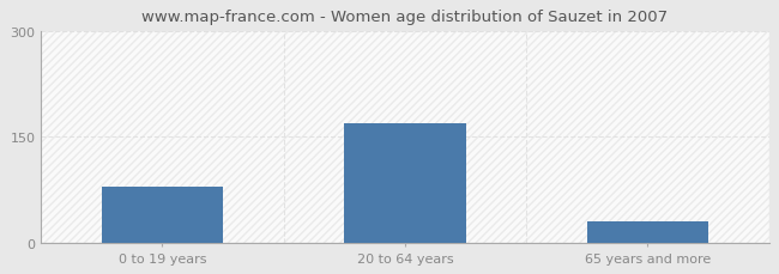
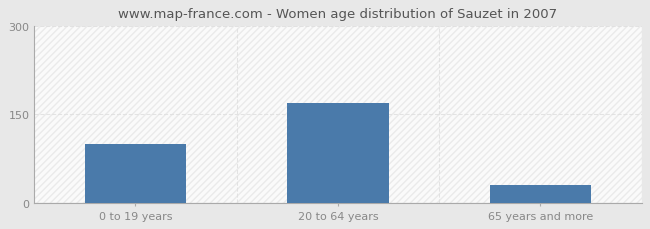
0 to 19 years: 80 -> 100
